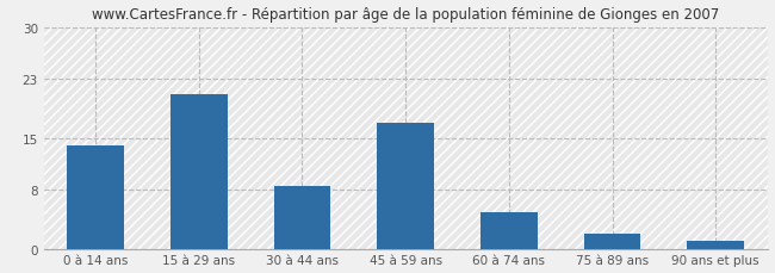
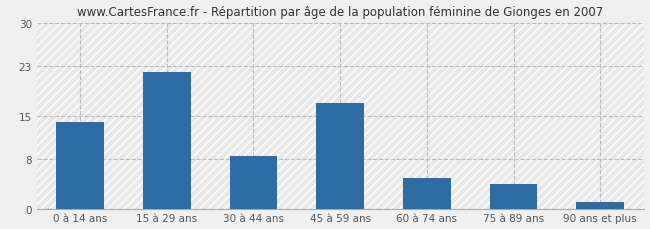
15 à 29 ans: 21.0 -> 22.0
75 à 89 ans: 2.0 -> 4.0
